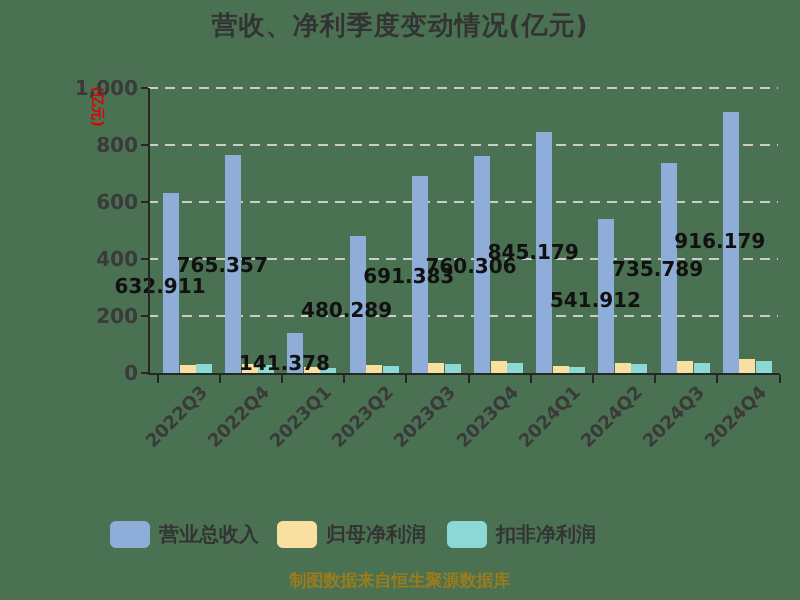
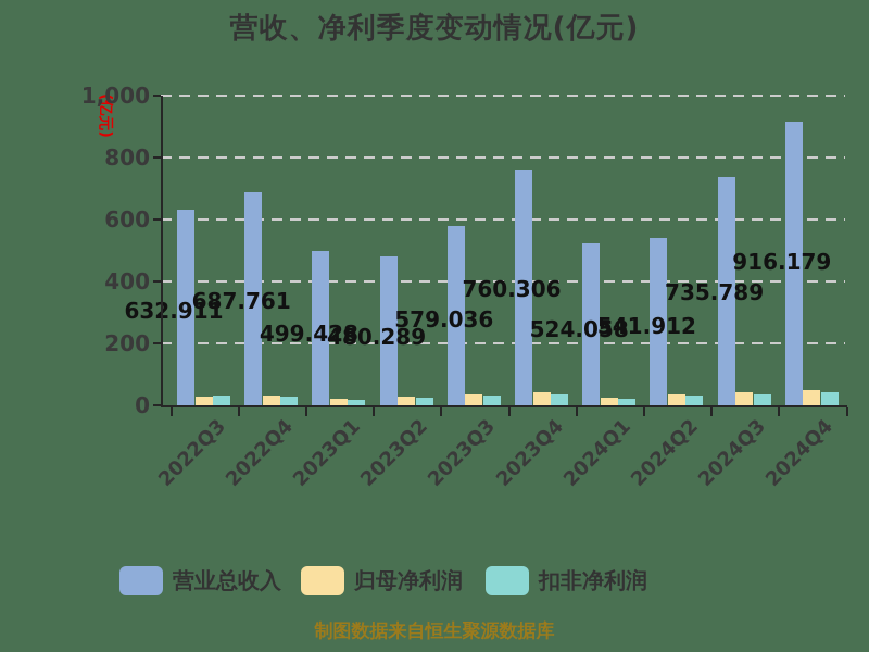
营业总收入/2022Q4: 765.357 -> 687.761
营业总收入/2023Q1: 141.378 -> 499.428
营业总收入/2023Q3: 691.383 -> 579.036
营业总收入/2024Q1: 845.179 -> 524.058
